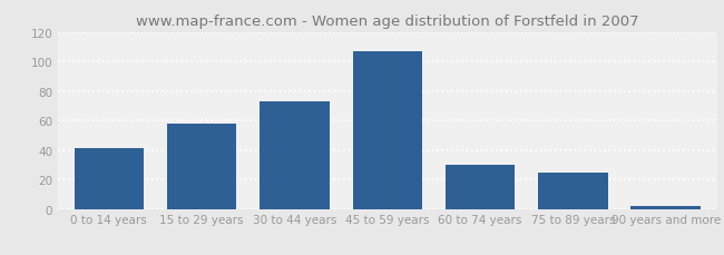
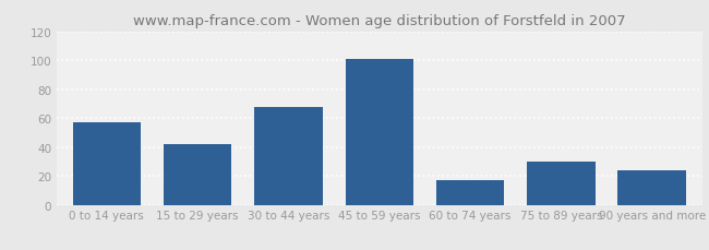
0 to 14 years: 41 -> 57
15 to 29 years: 58 -> 42
30 to 44 years: 73 -> 68
45 to 59 years: 107 -> 101
60 to 74 years: 30 -> 17
75 to 89 years: 25 -> 30
90 years and more: 2 -> 24
